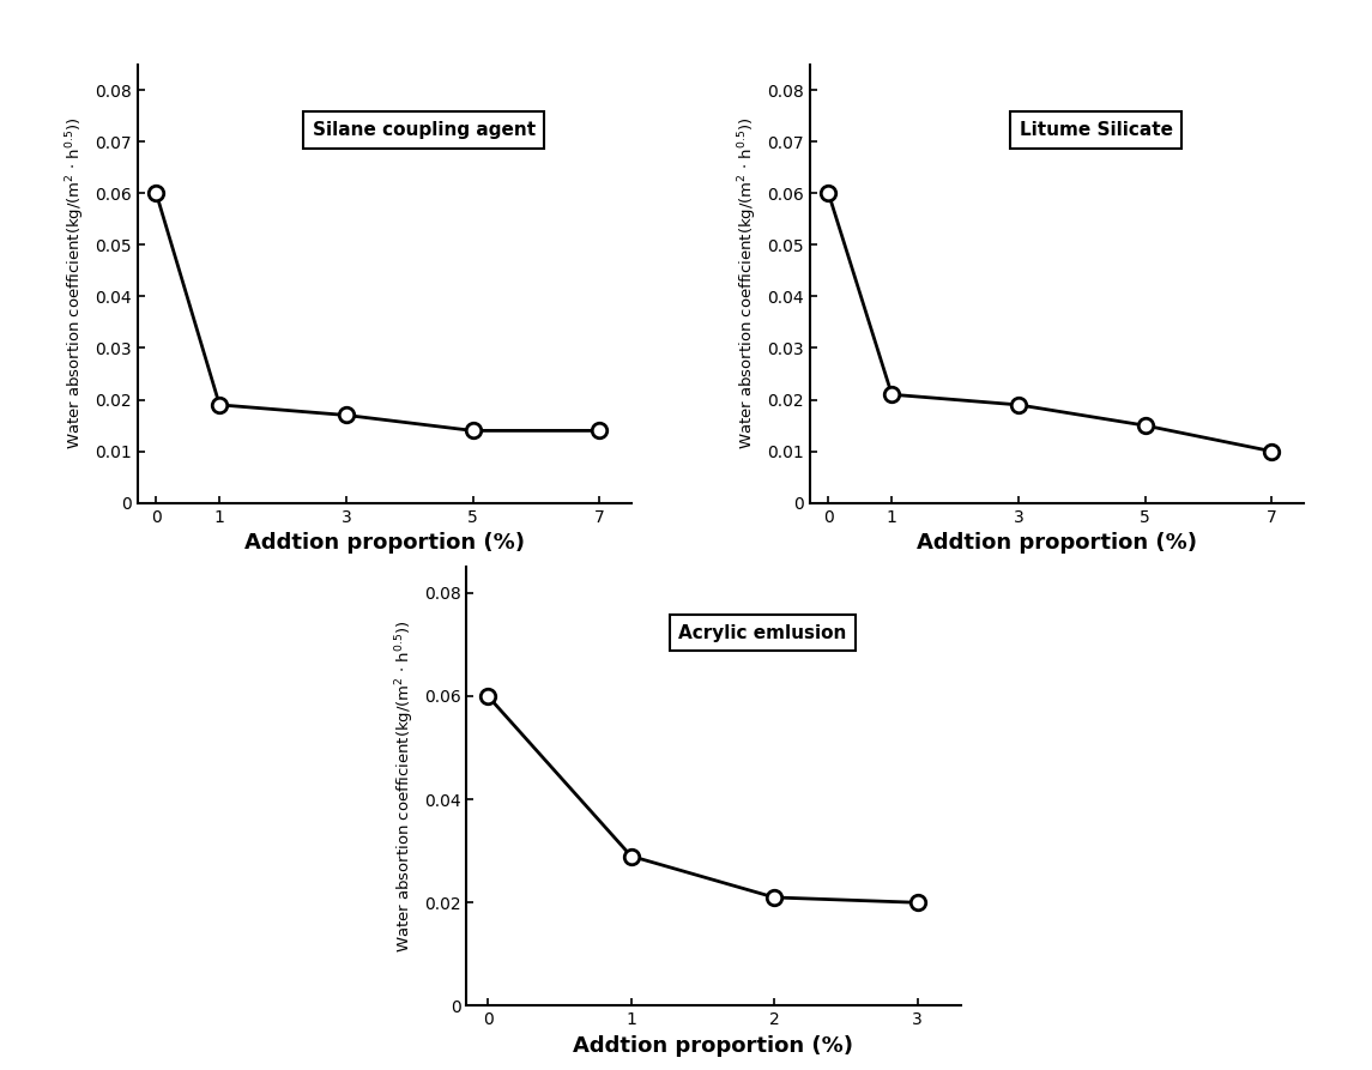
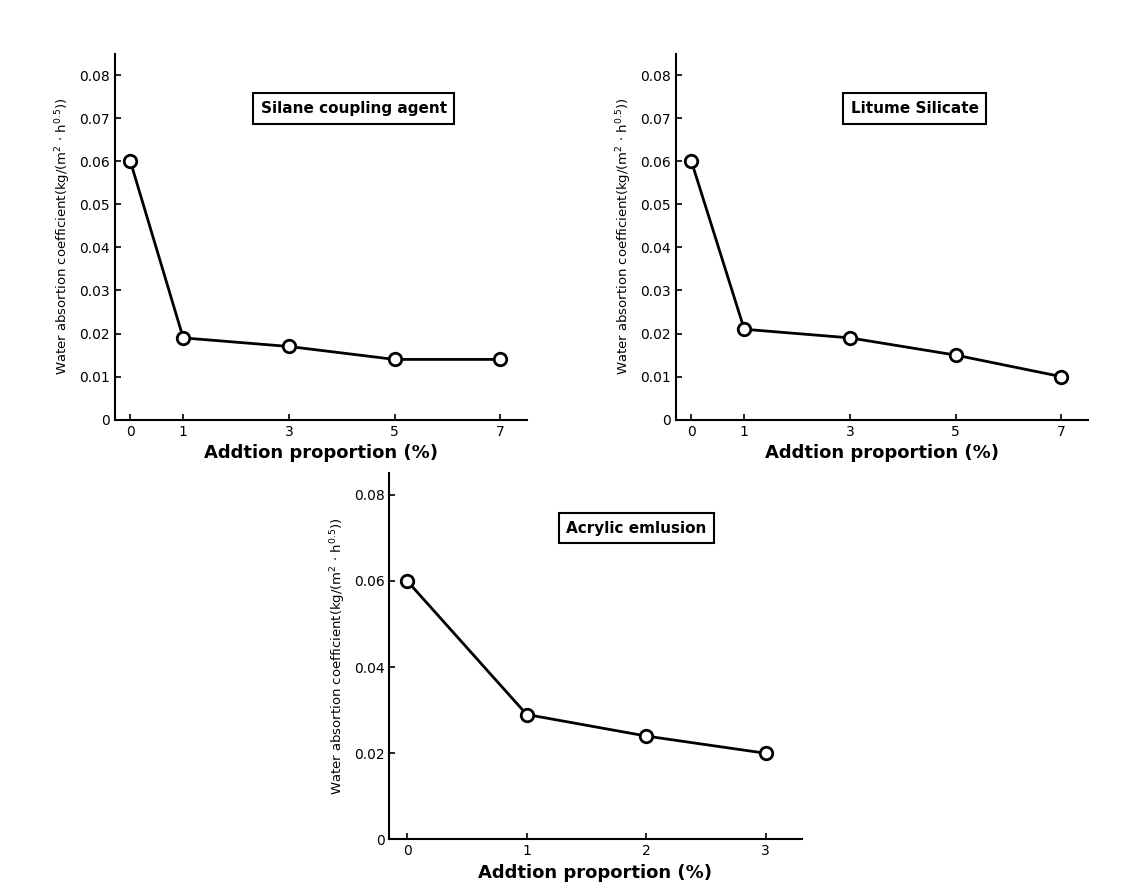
2: 0.021 -> 0.024
